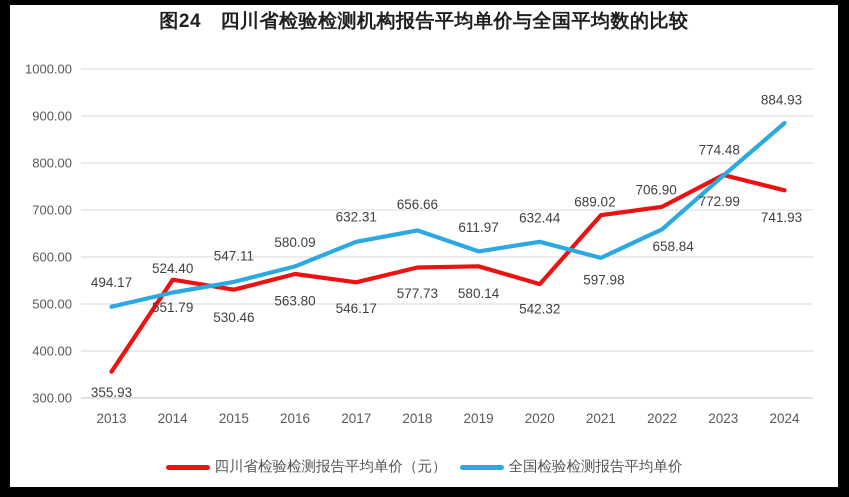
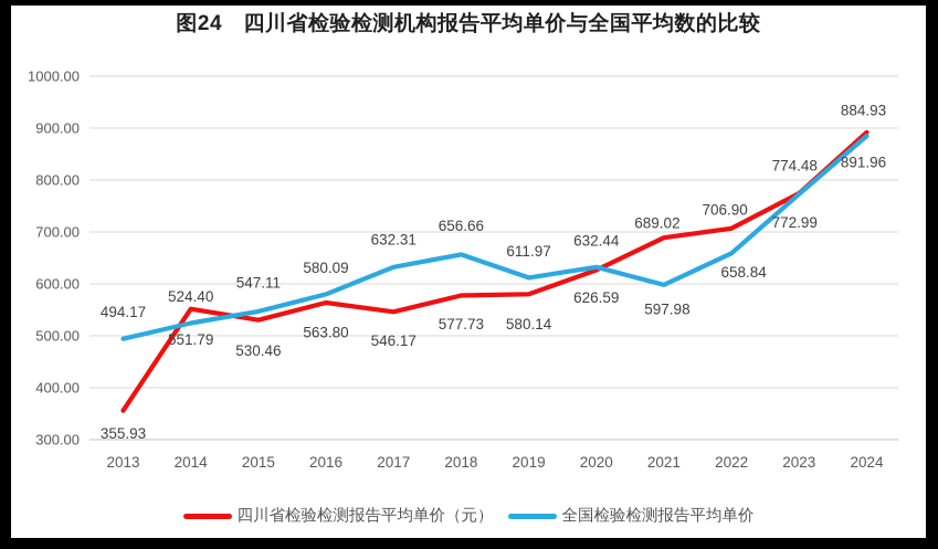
四川省检验检测报告平均单价（元）/2020: 542.32 -> 626.59
四川省检验检测报告平均单价（元）/2024: 741.93 -> 891.96
